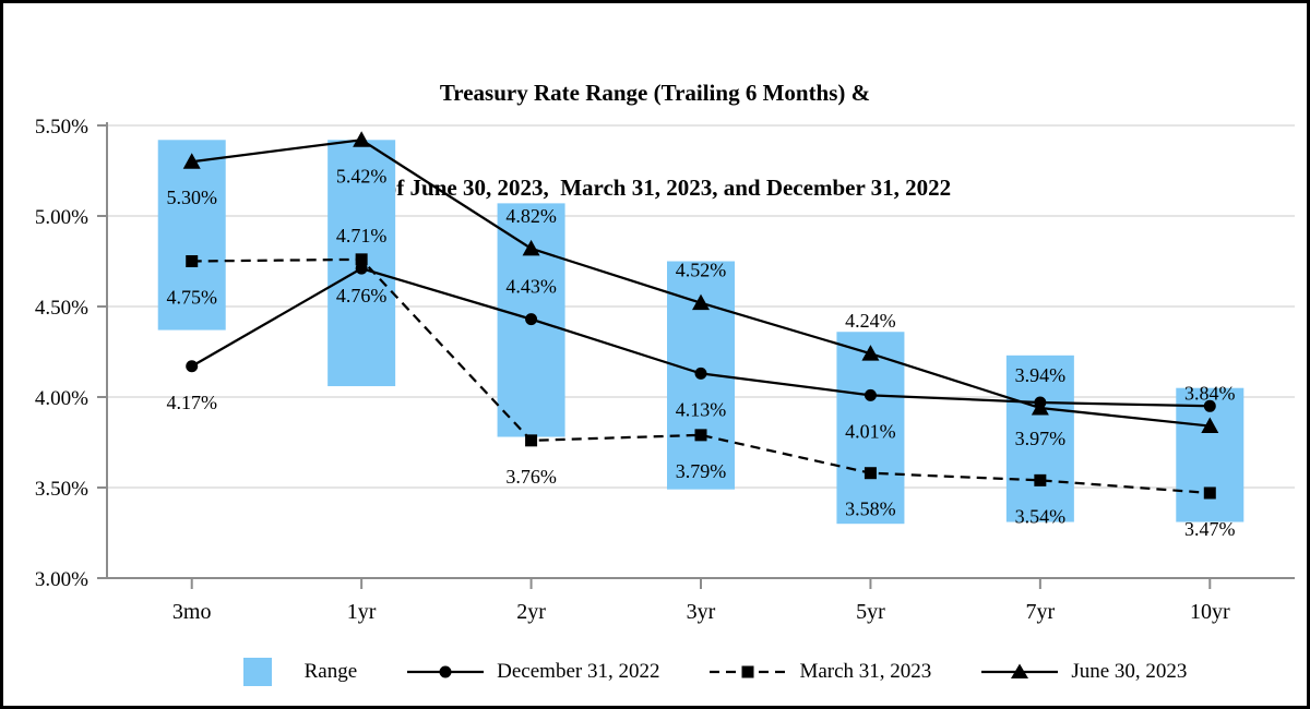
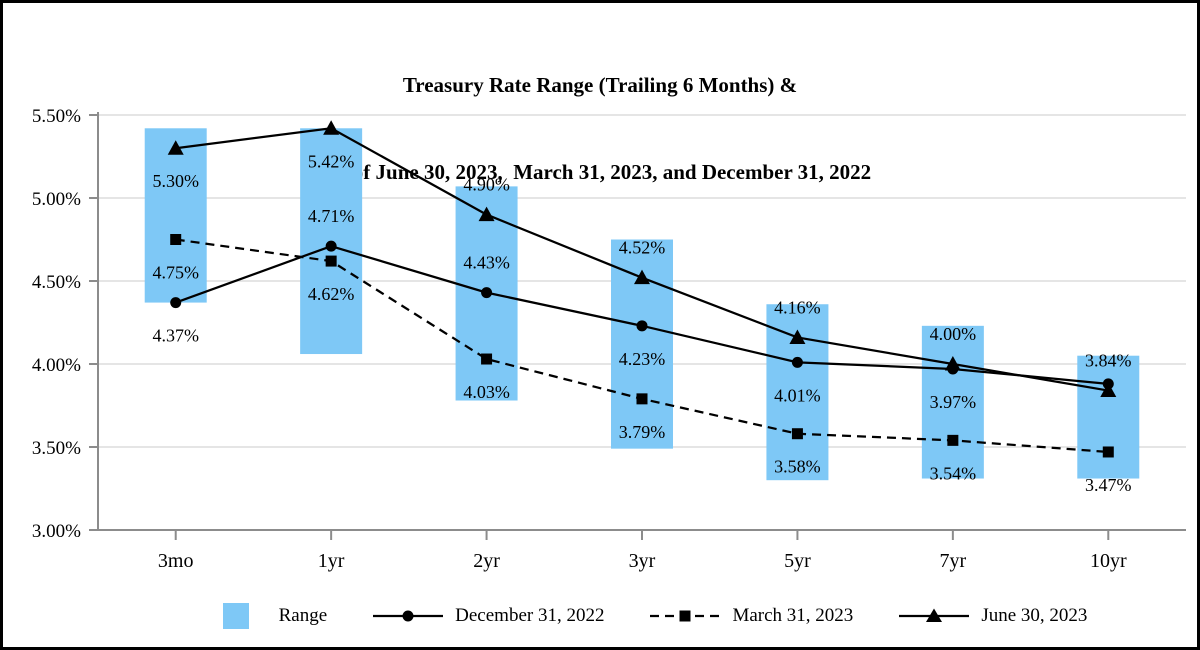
December 31, 2022/3mo: 4.17% -> 4.37%
March 31, 2023/1yr: 4.76% -> 4.62%
March 31, 2023/2yr: 3.76% -> 4.03%
June 30, 2023/2yr: 4.82% -> 4.90%
December 31, 2022/3yr: 4.13% -> 4.23%
June 30, 2023/5yr: 4.24% -> 4.16%
June 30, 2023/7yr: 3.94% -> 4.00%
December 31, 2022/10yr: 3.95% -> 3.88%
